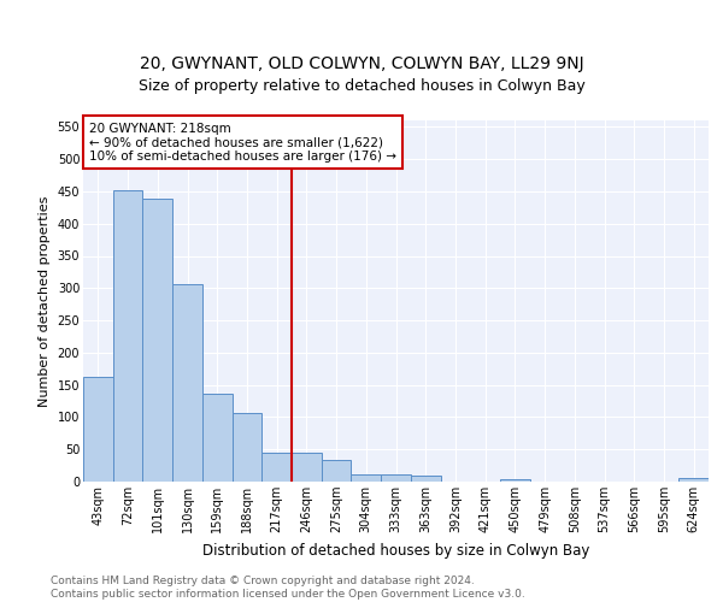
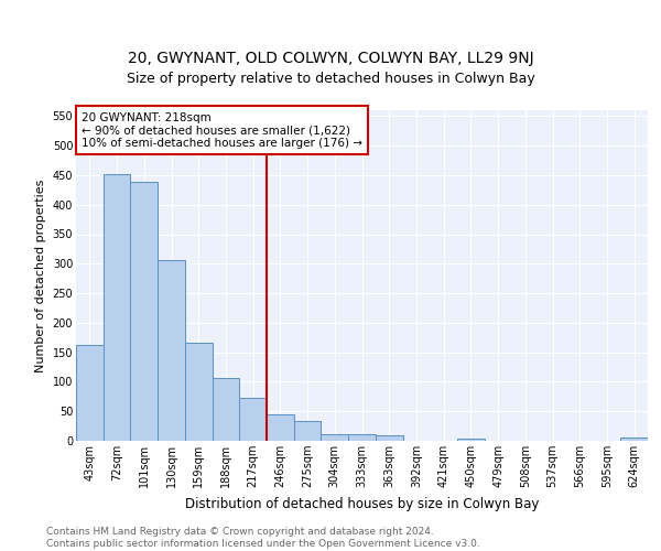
159sqm: 136 -> 167
217sqm: 44 -> 72
